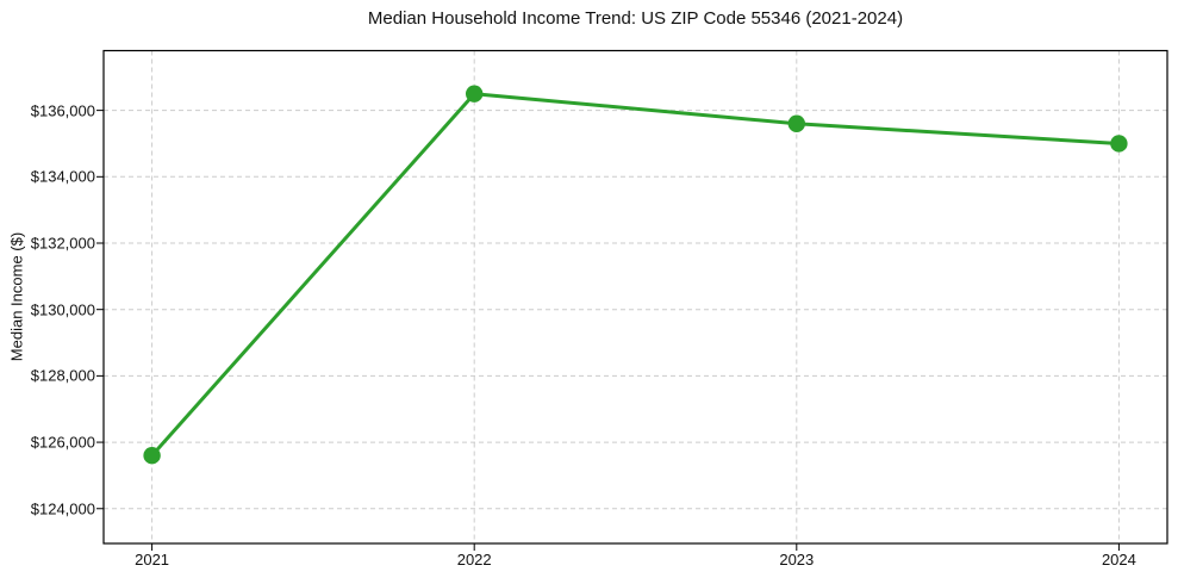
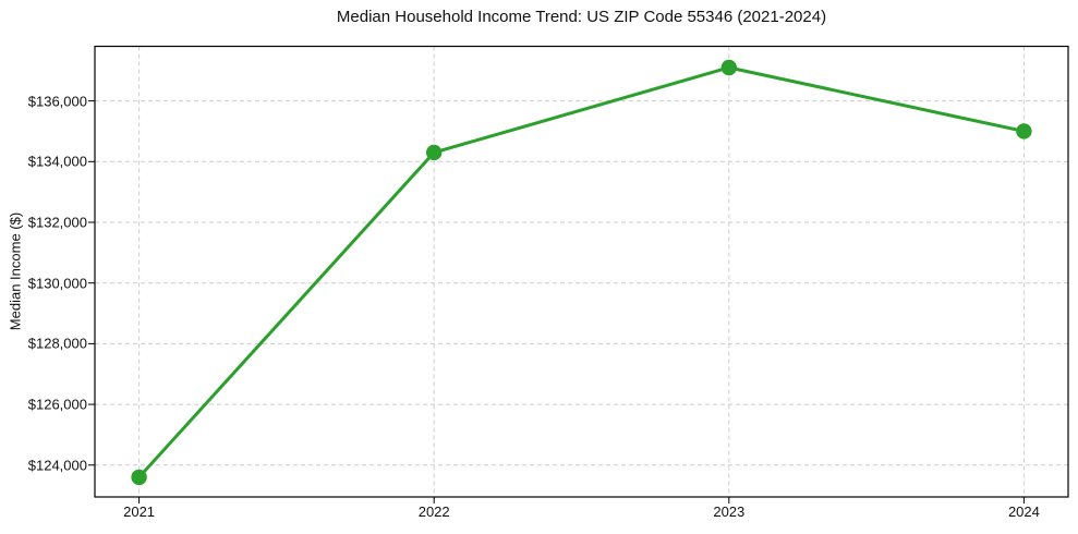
2021: $125600 -> $123600
2022: $136500 -> $134300
2023: $135600 -> $137100
